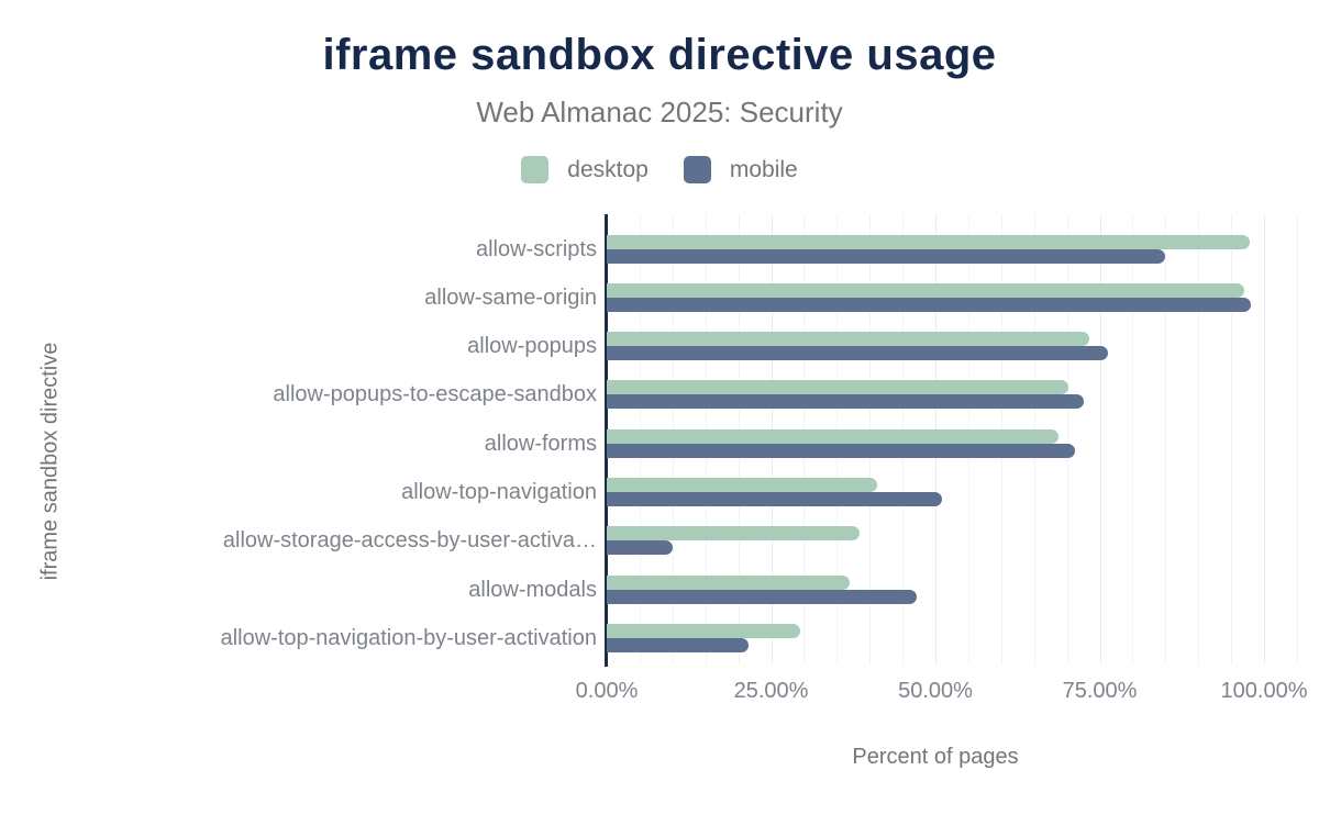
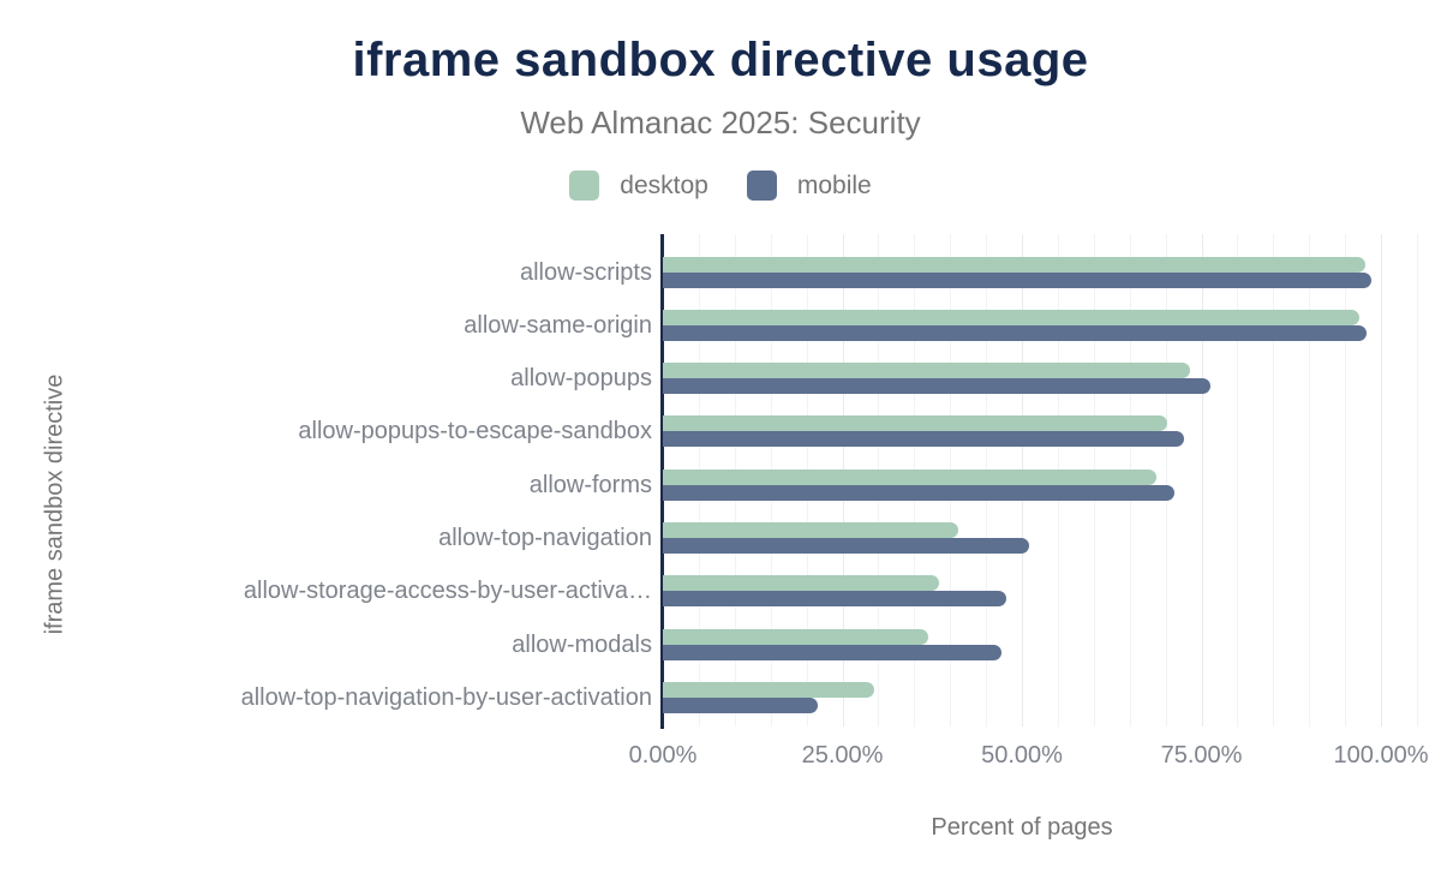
mobile/allow-scripts: 85% -> 99%
mobile/allow-storage-access-by-user-activa…: 10% -> 48%
